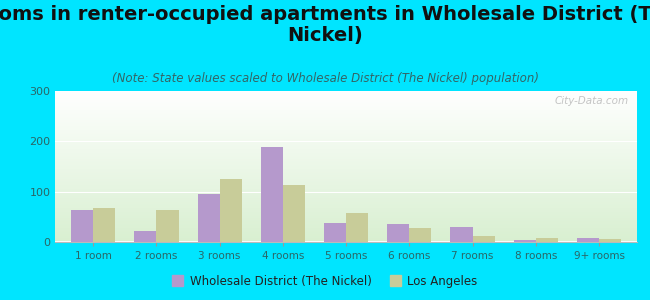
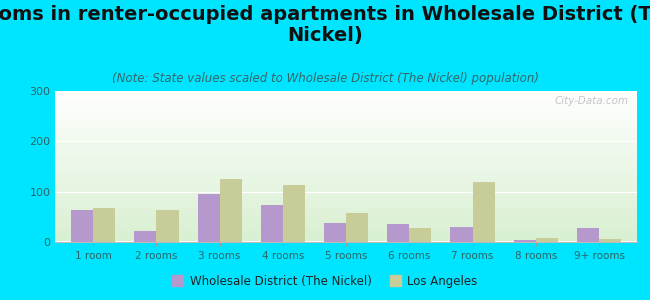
Wholesale District (The Nickel)/4 rooms: 190 -> 74
Los Angeles/7 rooms: 12 -> 120
Wholesale District (The Nickel)/9+ rooms: 7 -> 28
